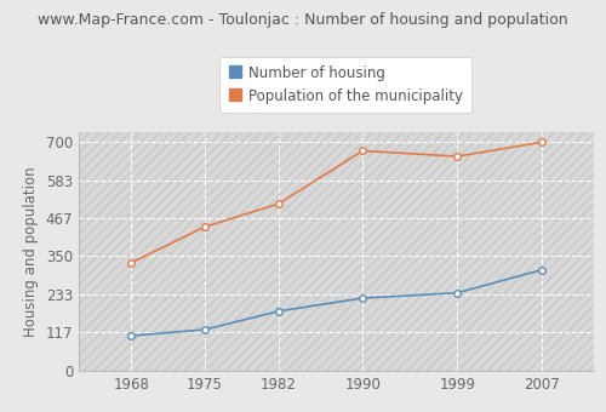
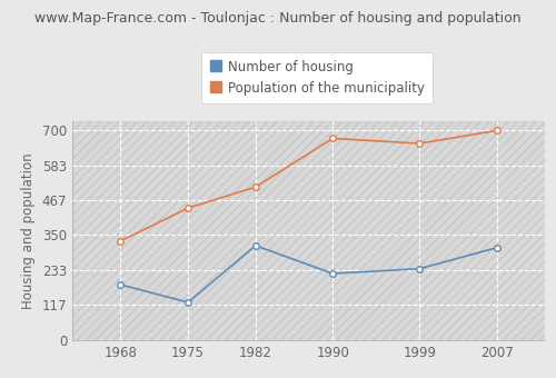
Number of housing/1968: 107 -> 185
Number of housing/1982: 182 -> 315
